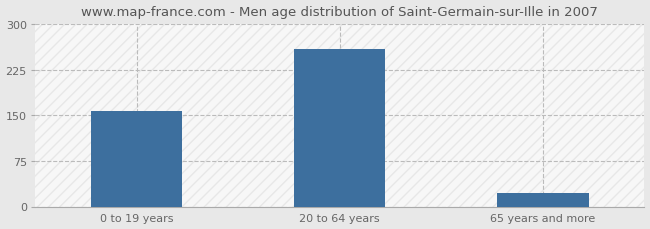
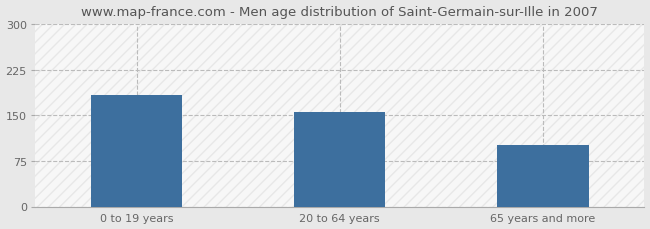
0 to 19 years: 157 -> 184
20 to 64 years: 260 -> 156
65 years and more: 22 -> 102
